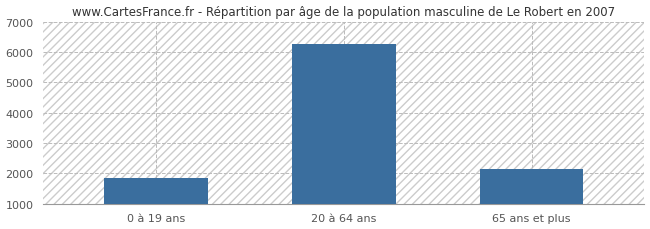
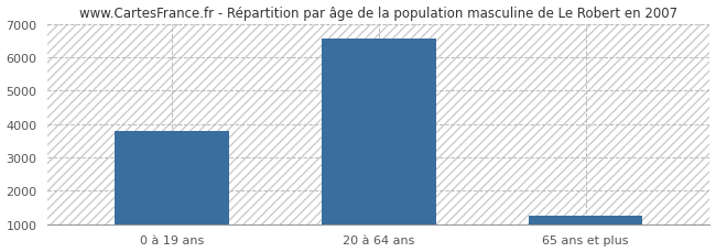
0 à 19 ans: 1850 -> 3800
20 à 64 ans: 6250 -> 6550
65 ans et plus: 2150 -> 1270
